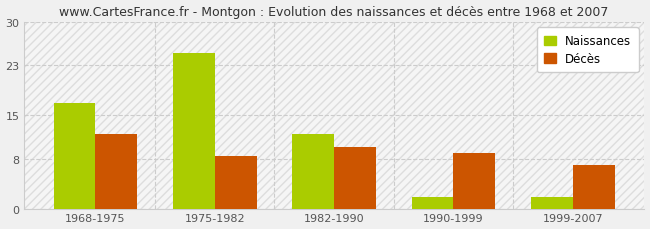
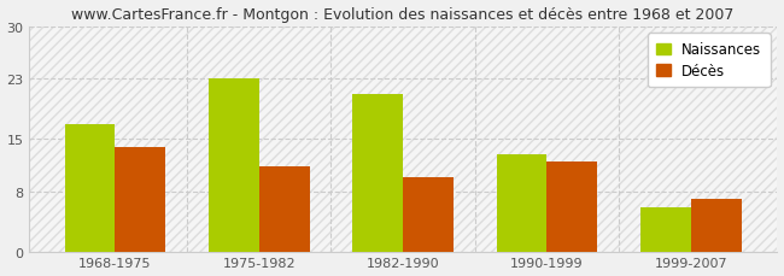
Décès/1968-1975: 12.0 -> 14.0
Naissances/1975-1982: 25 -> 23
Décès/1975-1982: 8.5 -> 11.4
Naissances/1982-1990: 12 -> 21
Naissances/1990-1999: 2 -> 13
Décès/1990-1999: 9.0 -> 12.0
Naissances/1999-2007: 2 -> 6
